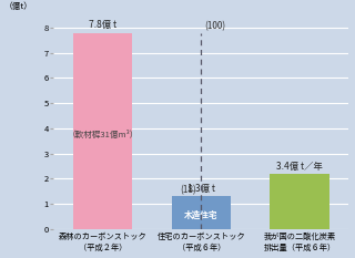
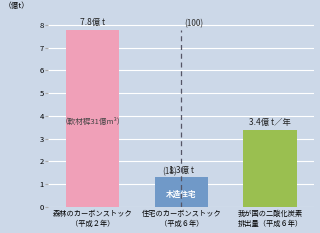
我が国の二酸化炭素 排出量（平成６年）: 2.2 -> 3.4
